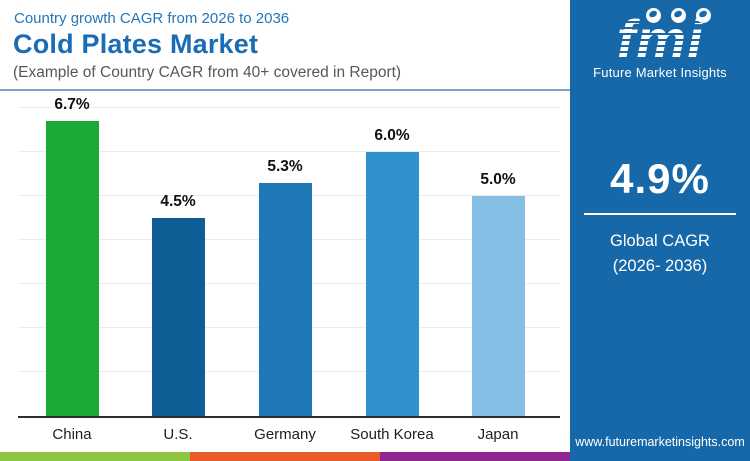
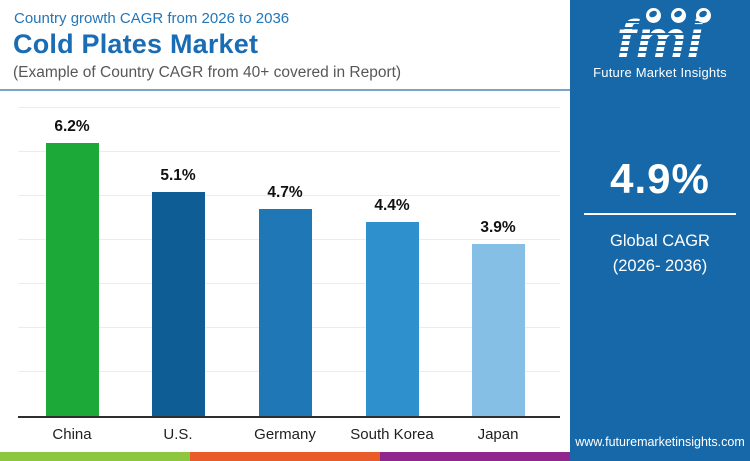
China: 6.7% -> 6.2%
U.S.: 4.5% -> 5.1%
Germany: 5.3% -> 4.7%
South Korea: 6.0% -> 4.4%
Japan: 5.0% -> 3.9%
